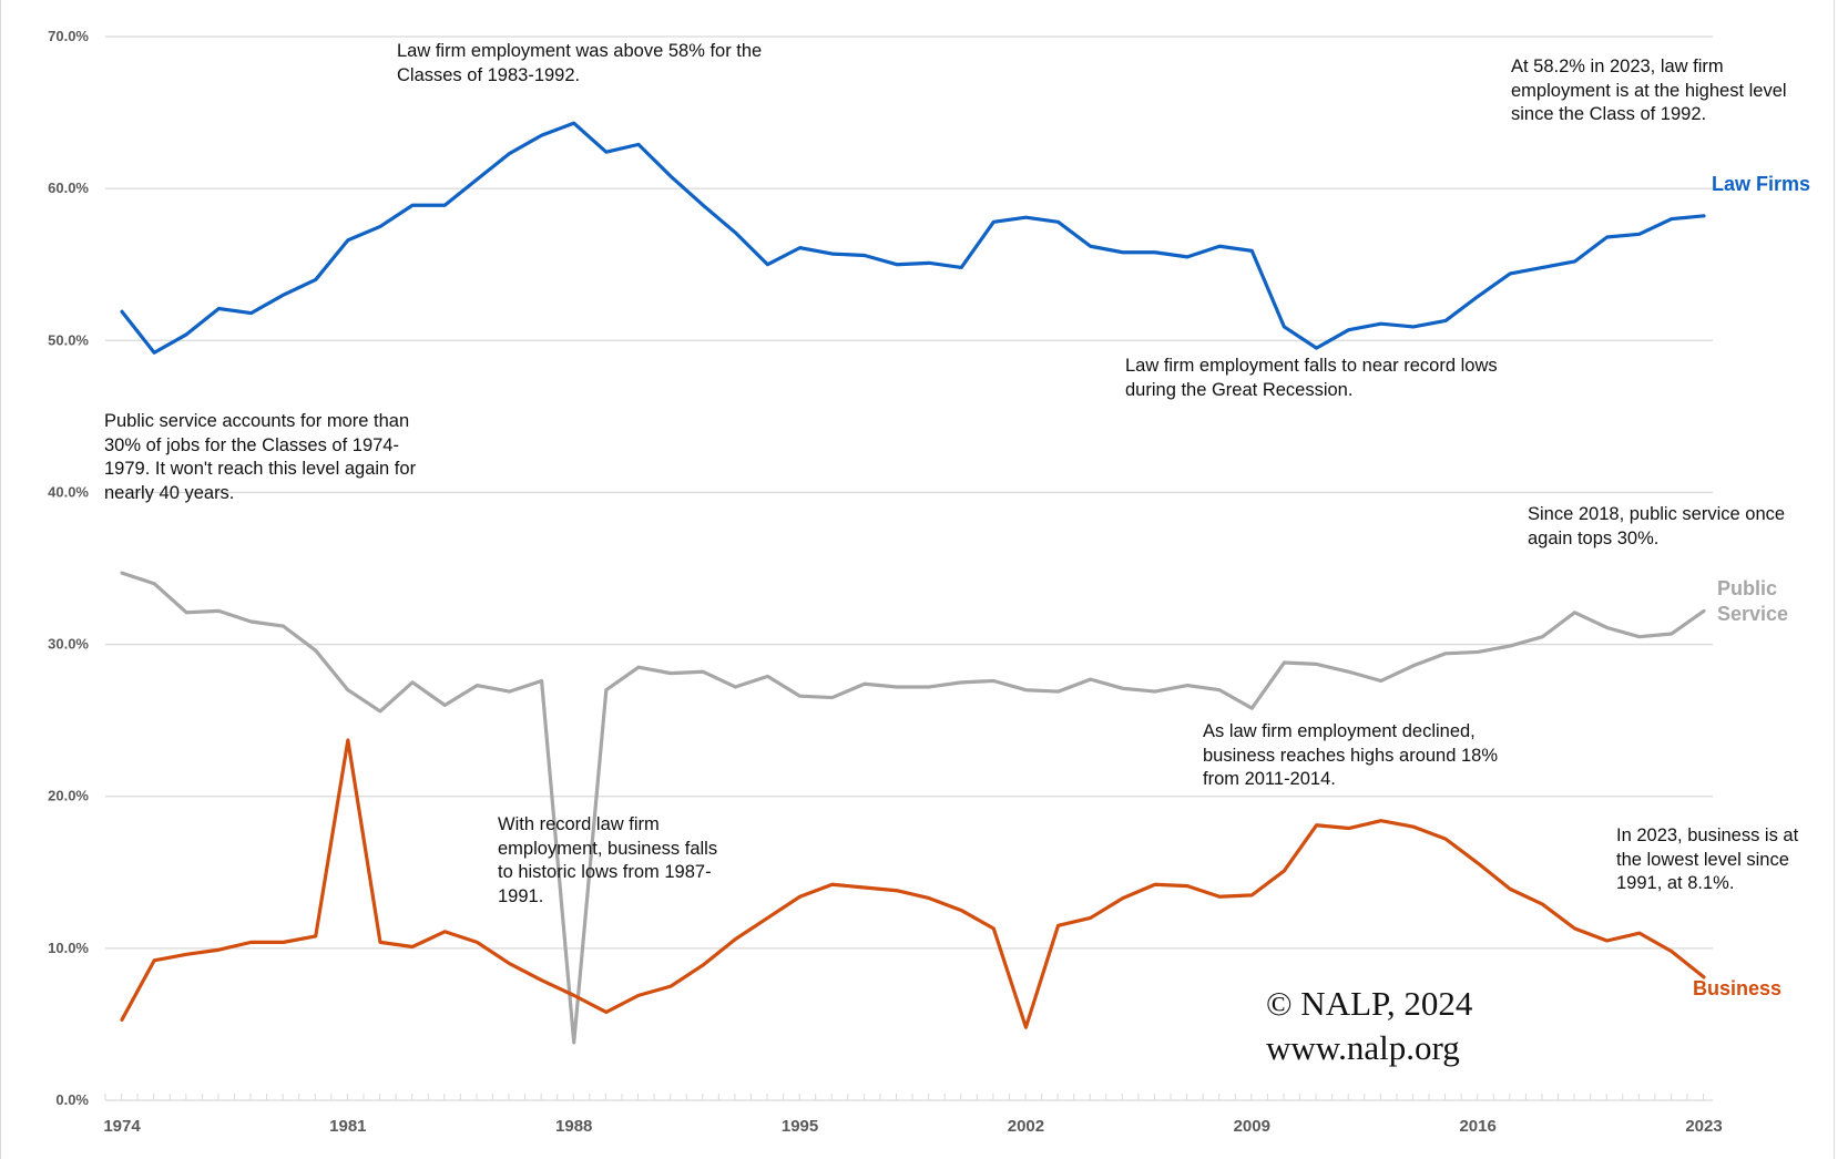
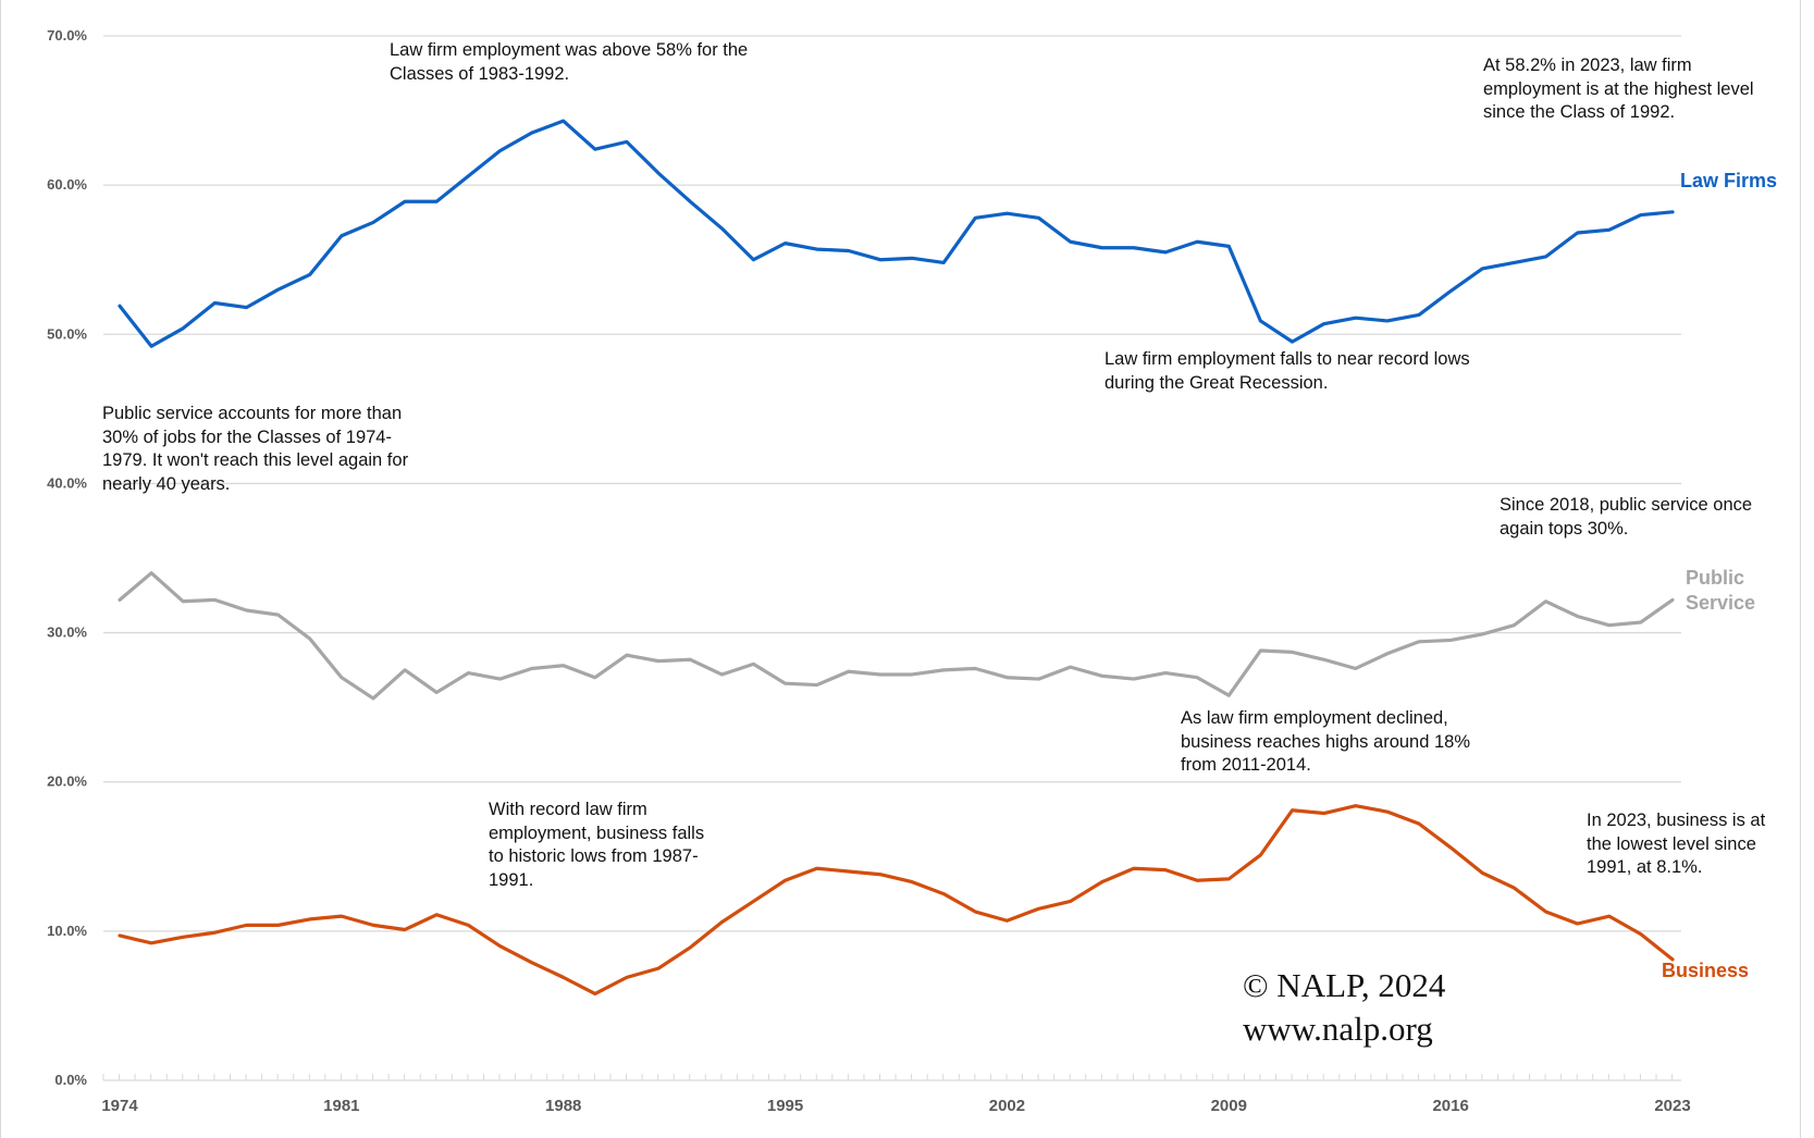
Public Service/1974: 34.7% -> 32.2%
Business/1974: 5.3% -> 9.7%
Business/1981: 23.7% -> 11.0%
Public Service/1988: 3.8% -> 27.8%
Business/2002: 4.8% -> 10.7%
